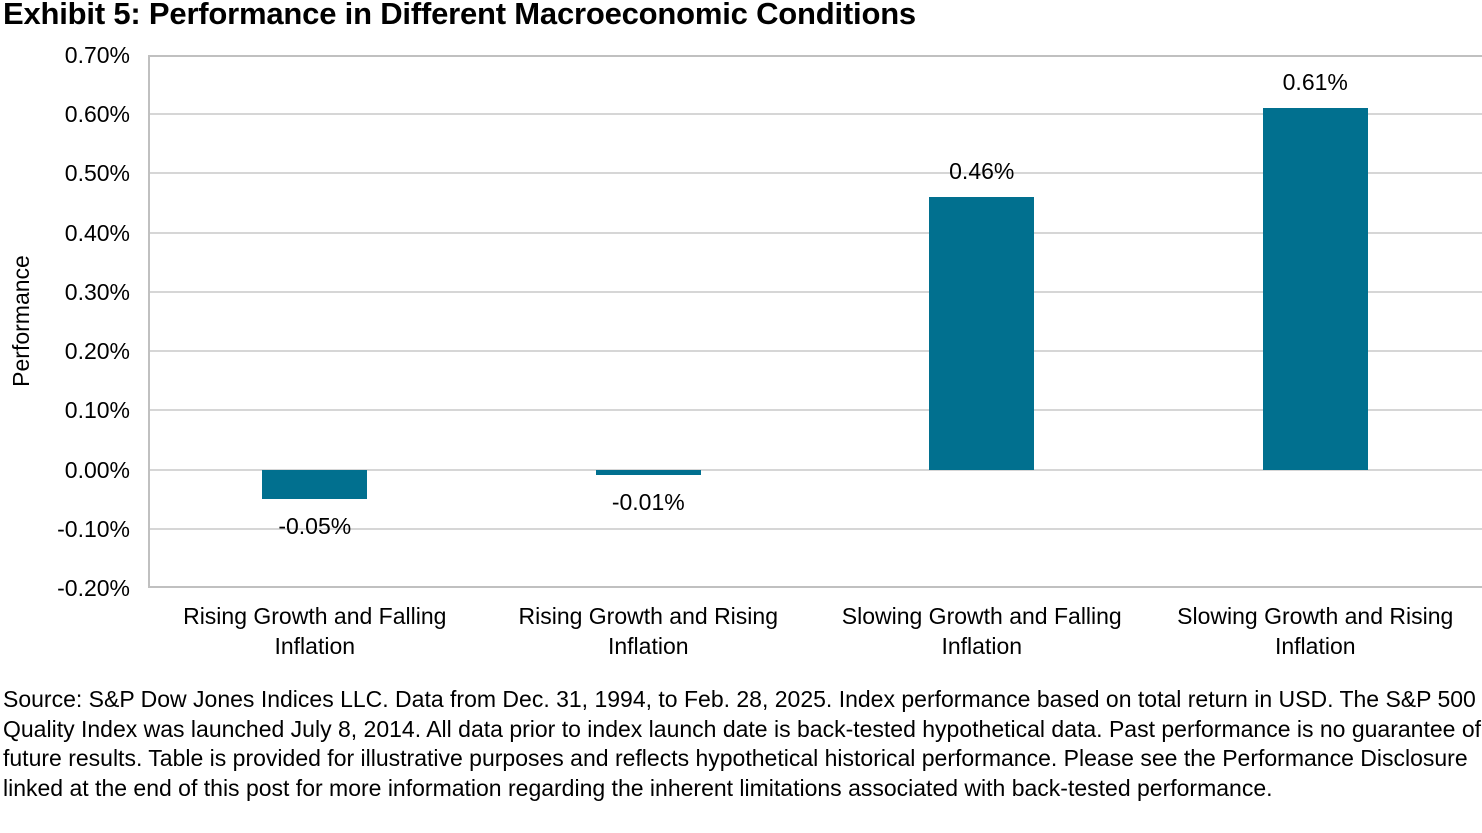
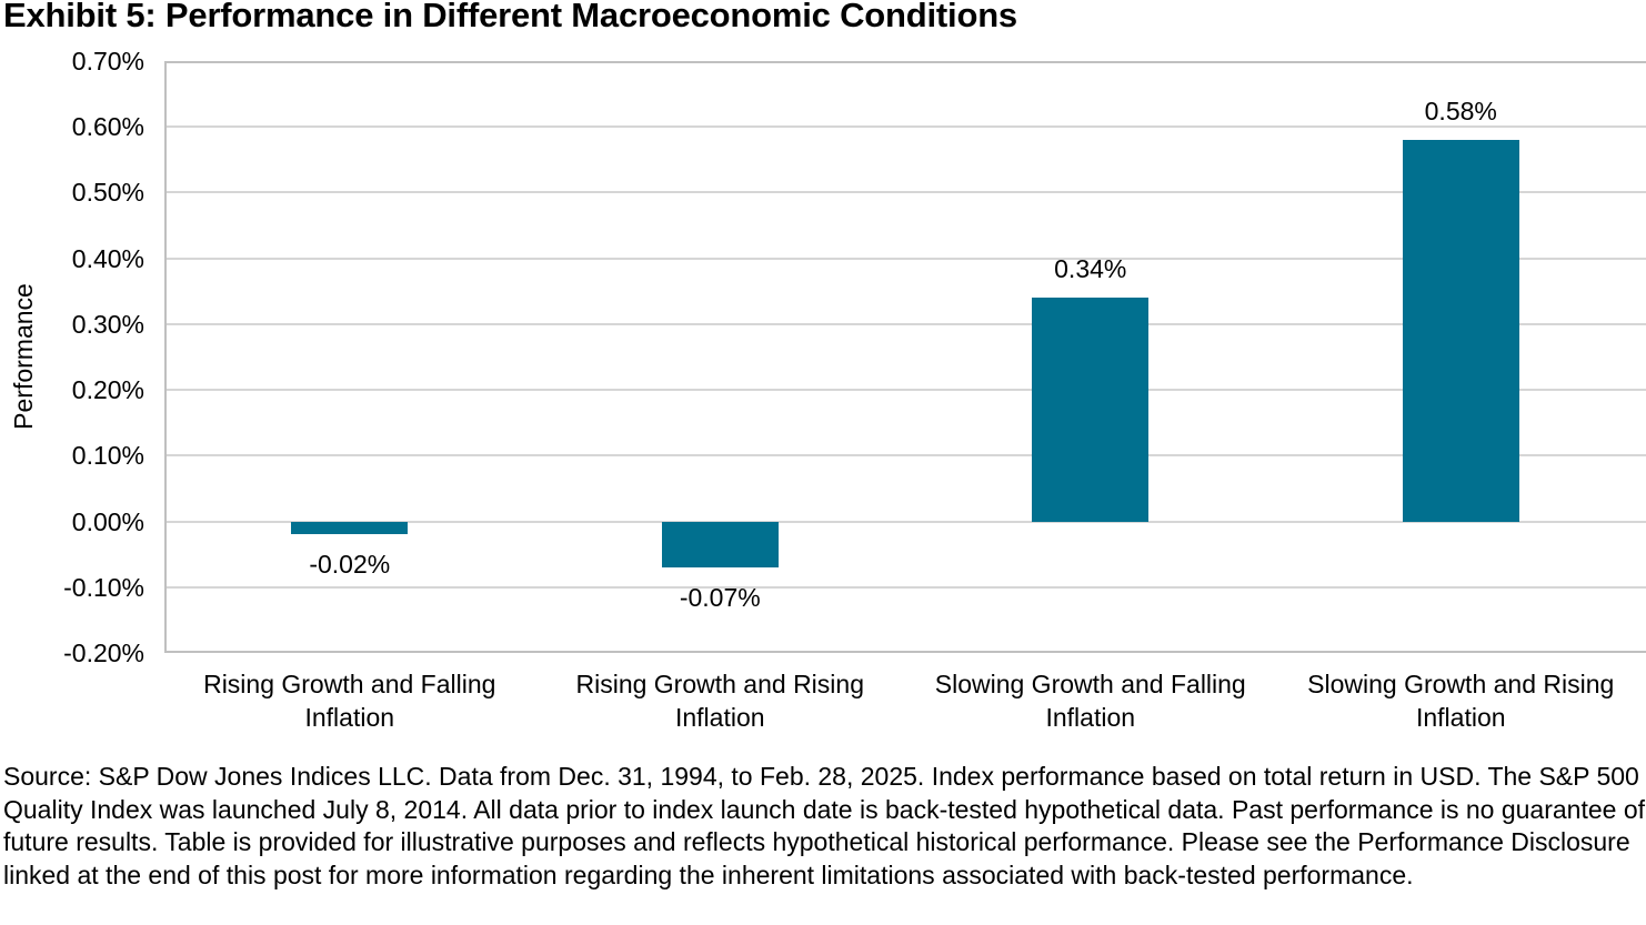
Rising Growth and Falling Inflation: -0.05% -> -0.02%
Rising Growth and Rising Inflation: -0.01% -> -0.07%
Slowing Growth and Falling Inflation: 0.46% -> 0.34%
Slowing Growth and Rising Inflation: 0.61% -> 0.58%
